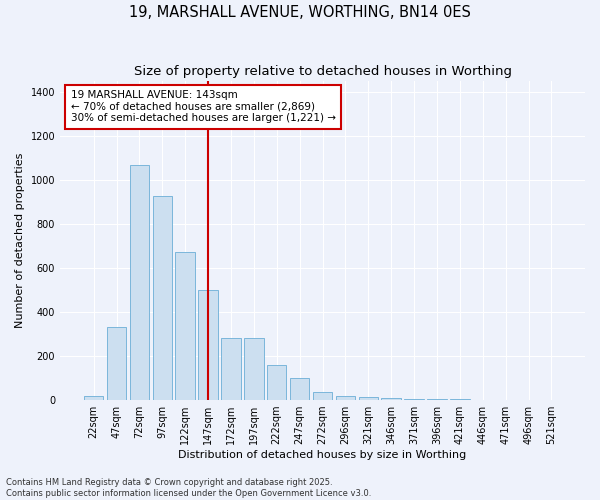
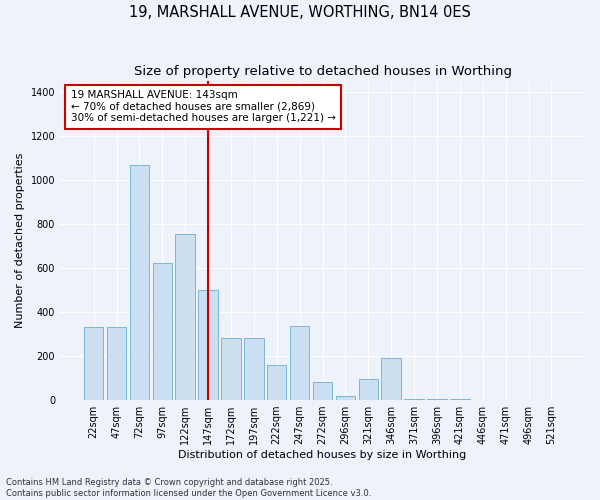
22sqm: 20 -> 330
97sqm: 925 -> 620
122sqm: 670 -> 755
247sqm: 100 -> 335
272sqm: 35 -> 80
321sqm: 15 -> 95
346sqm: 10 -> 190
